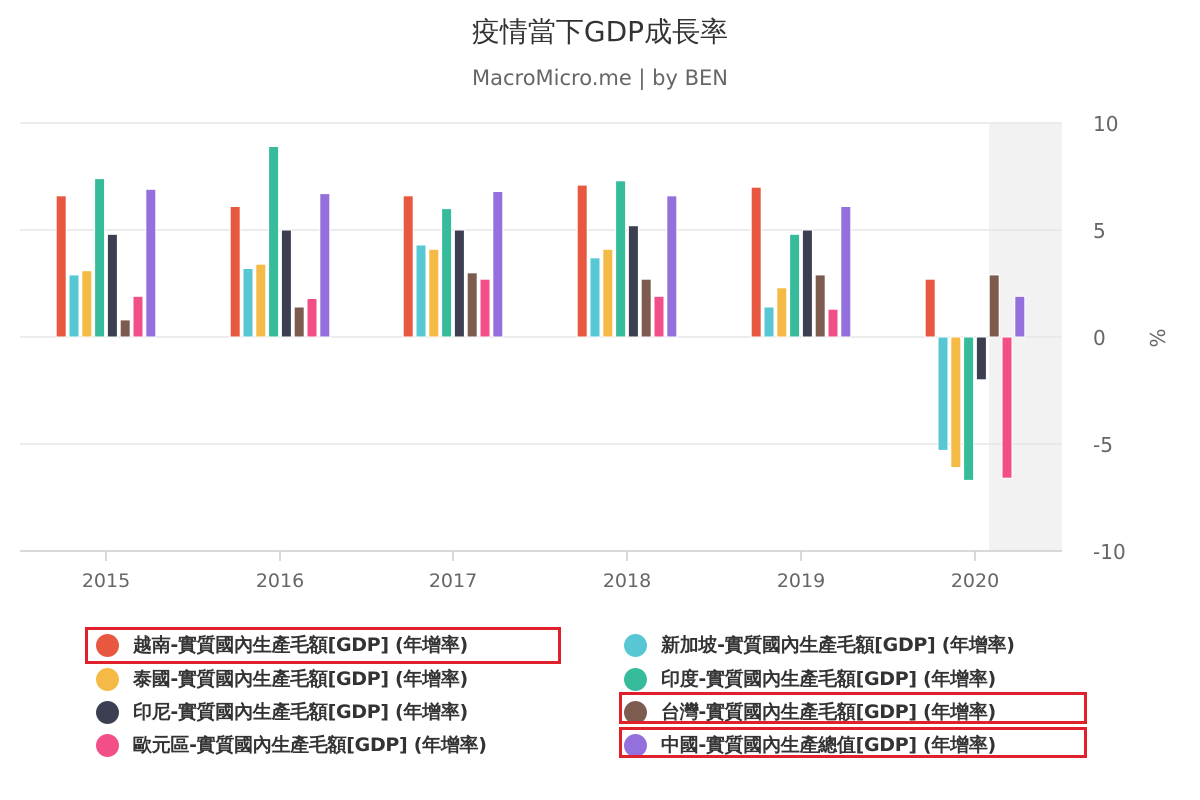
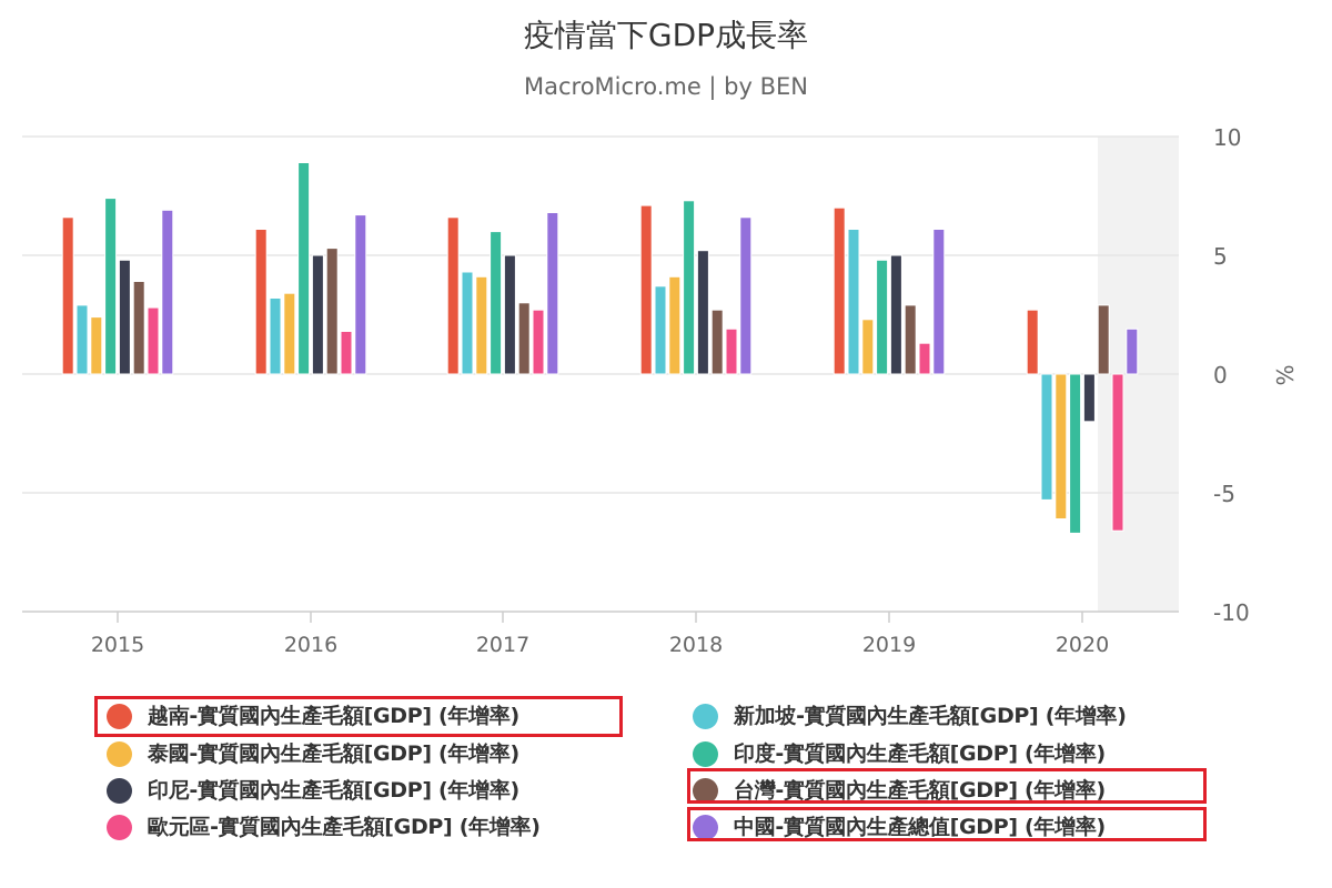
泰國-實質國內生產毛額[GDP] (年增率)/2015: 3.1 -> 2.4
台灣-實質國內生產毛額[GDP] (年增率)/2015: 0.8 -> 3.9
歐元區-實質國內生產毛額[GDP] (年增率)/2015: 1.9 -> 2.8
台灣-實質國內生產毛額[GDP] (年增率)/2016: 1.4 -> 5.3
新加坡-實質國內生產毛額[GDP] (年增率)/2019: 1.4 -> 6.1
